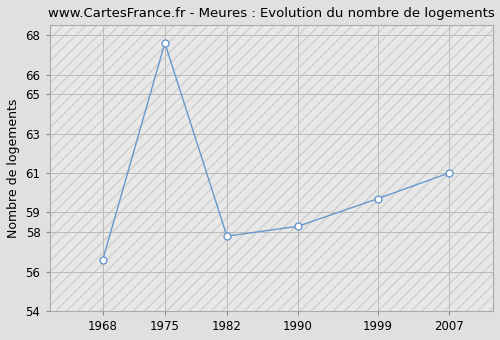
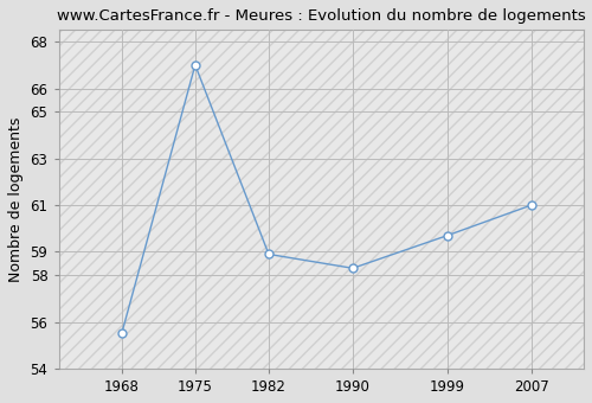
1968: 56.6 -> 55.5
1975: 67.6 -> 67.0
1982: 57.8 -> 58.9
